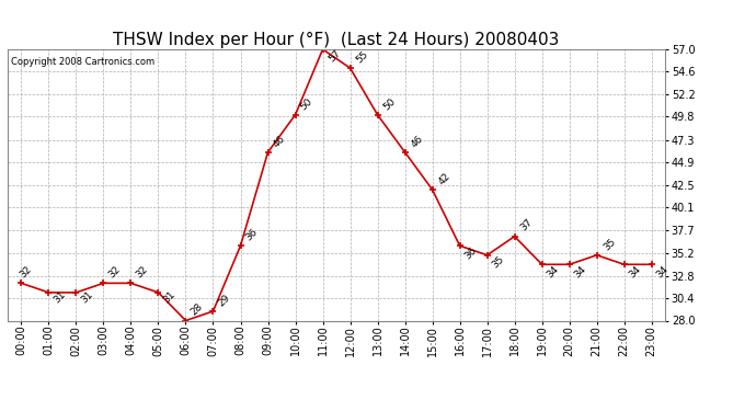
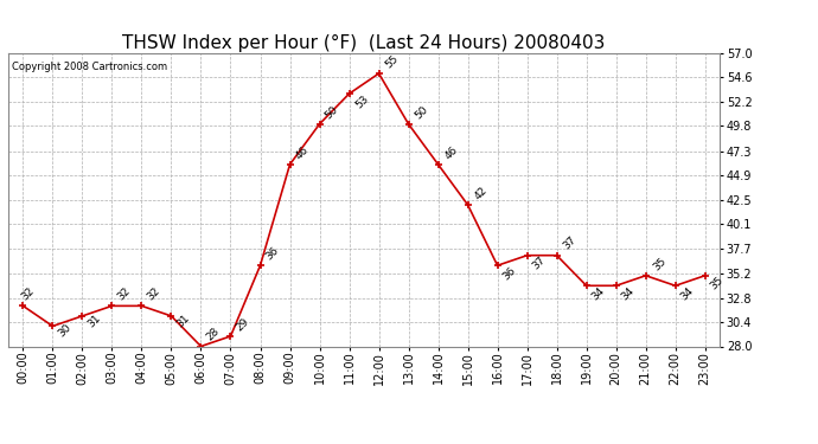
01:00: 31 -> 30
11:00: 57 -> 53
17:00: 35 -> 37
23:00: 34 -> 35
